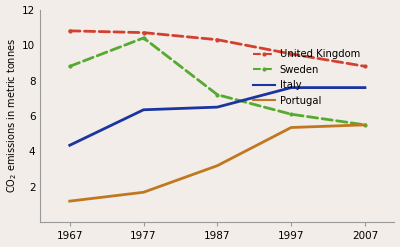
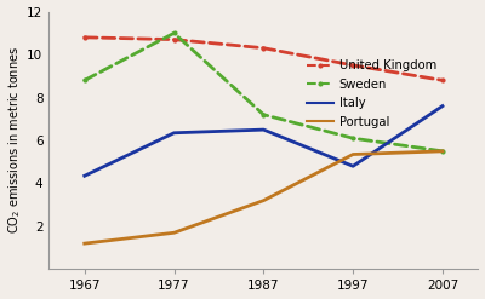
Sweden/1977: 10.4 -> 11.0
Italy/1997: 7.6 -> 4.8
